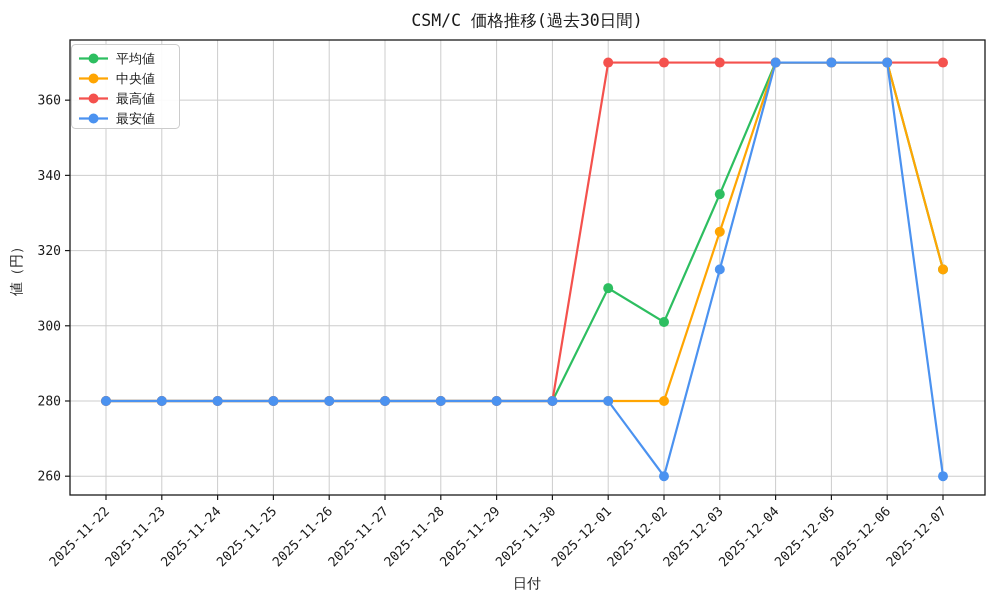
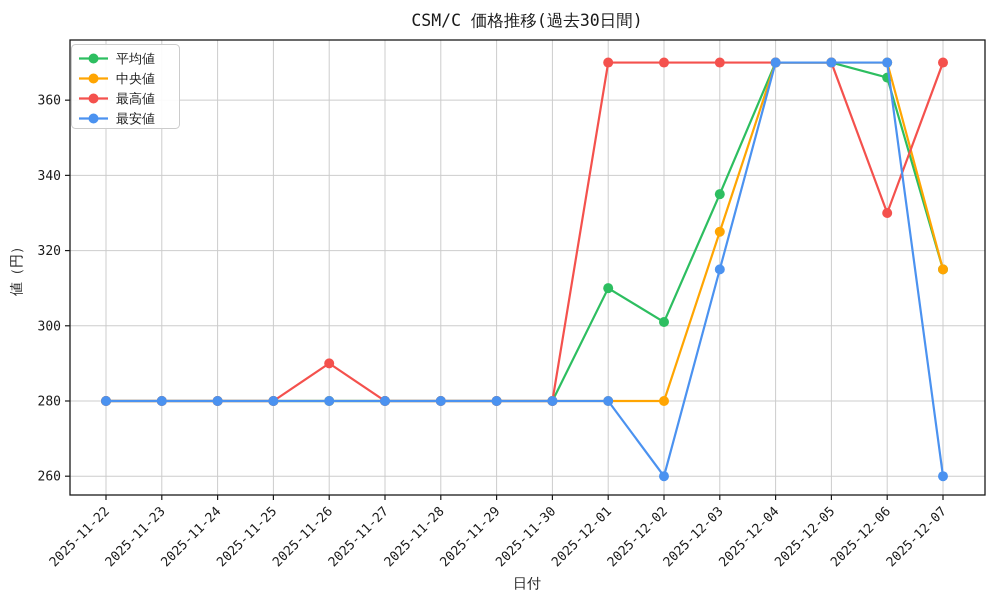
最高値/2025-11-26: 280 -> 290
平均値/2025-12-06: 370 -> 366
最高値/2025-12-06: 370 -> 330
